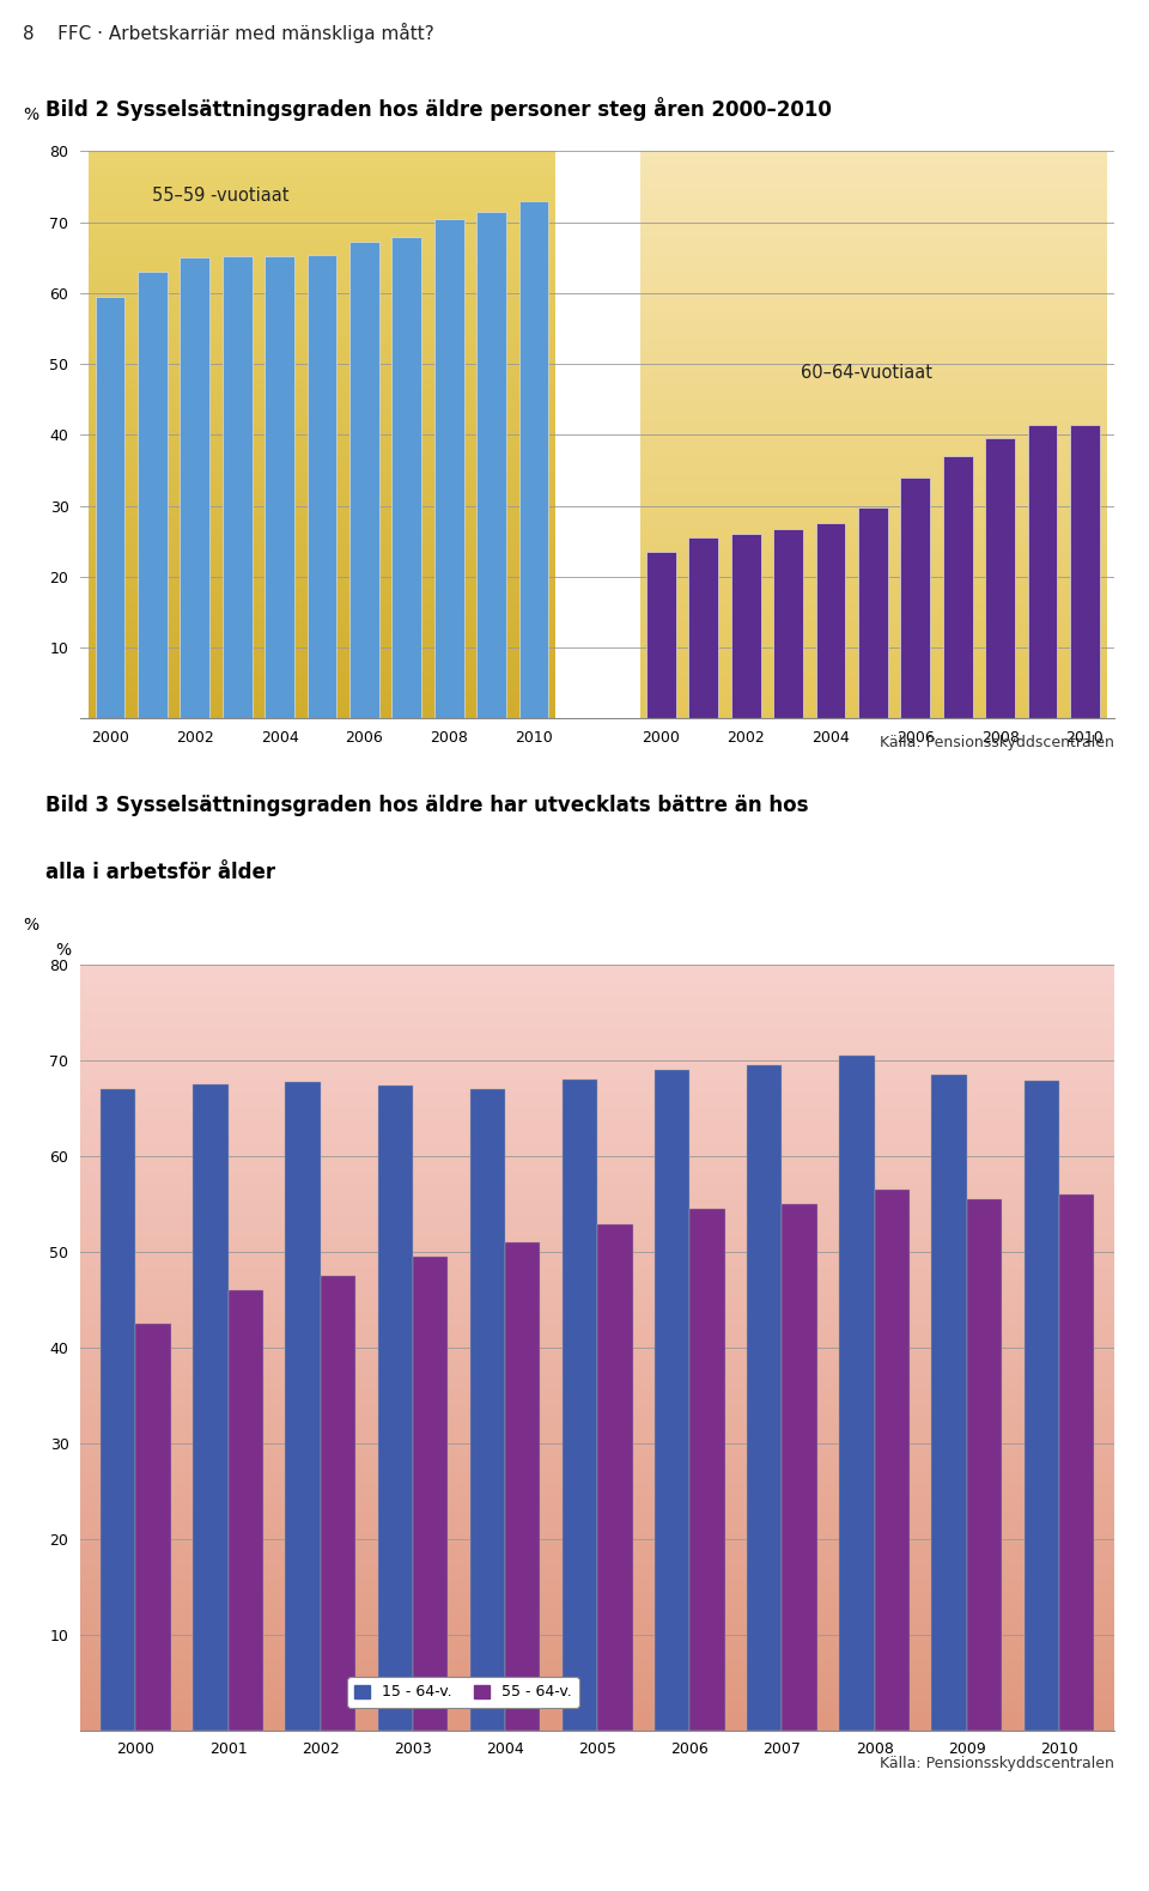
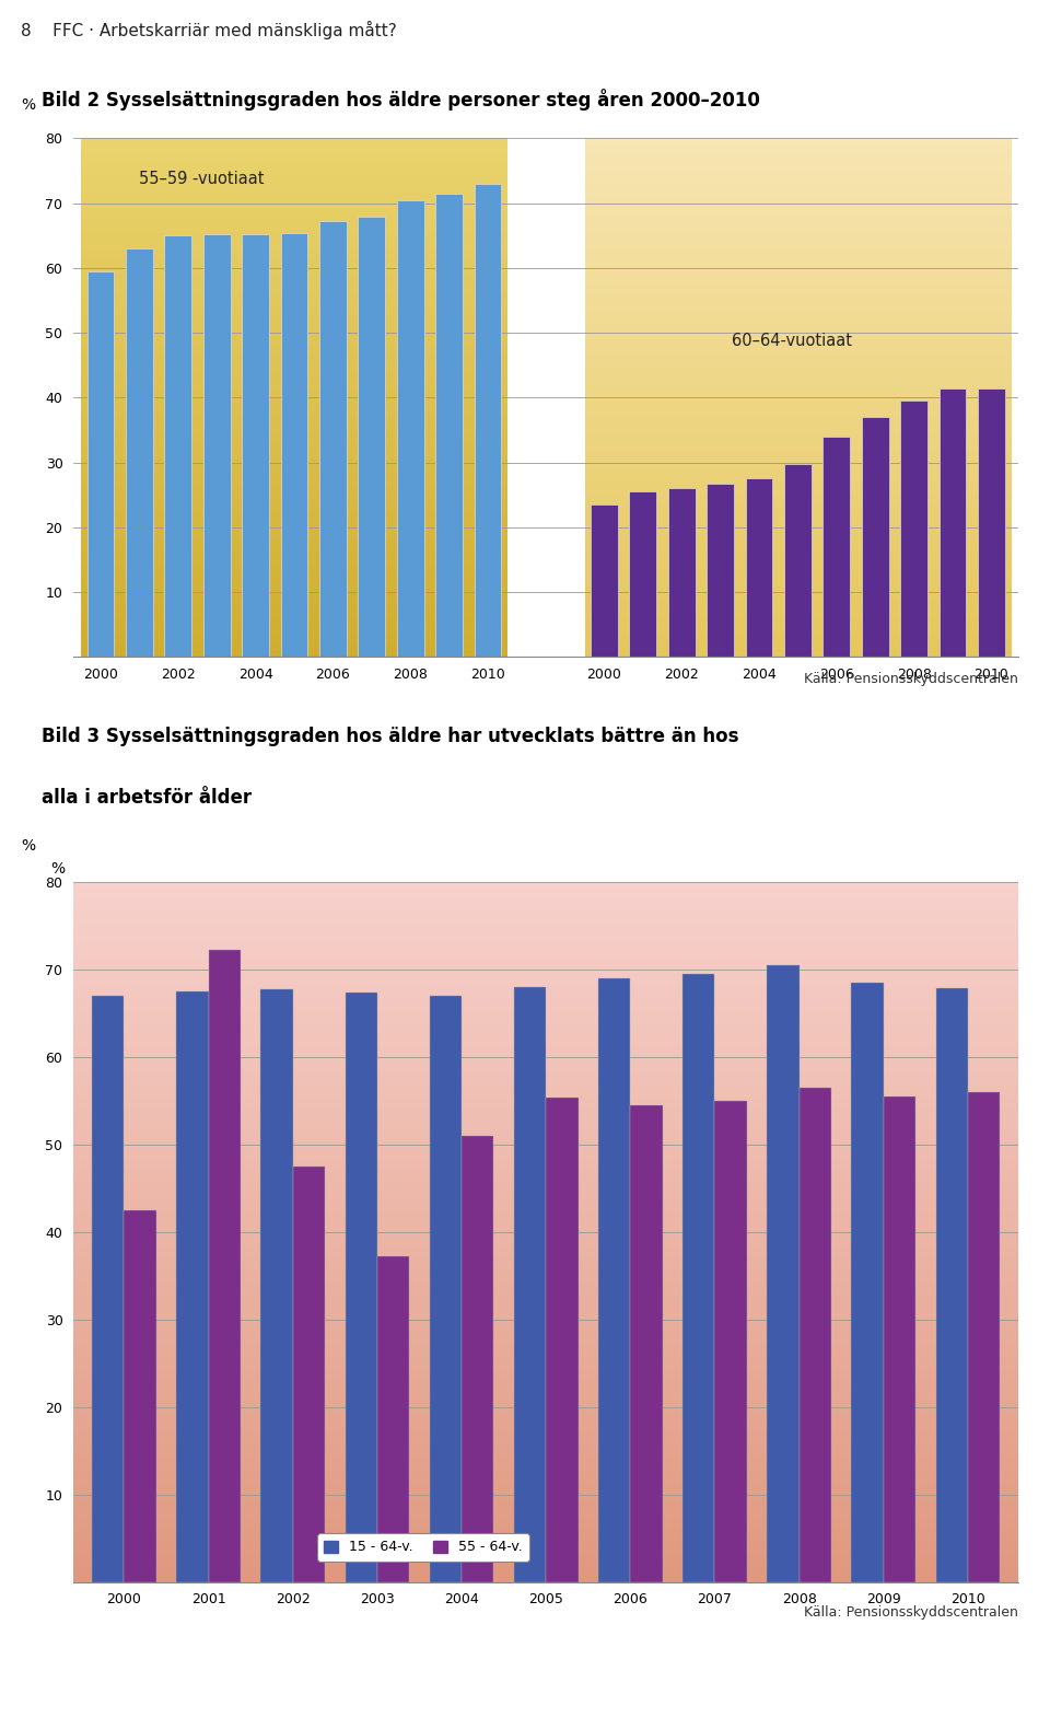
55 - 64-v./2001: 46.0 -> 72.2
55 - 64-v./2003: 49.5 -> 37.2
55 - 64-v./2005: 52.8 -> 55.4
